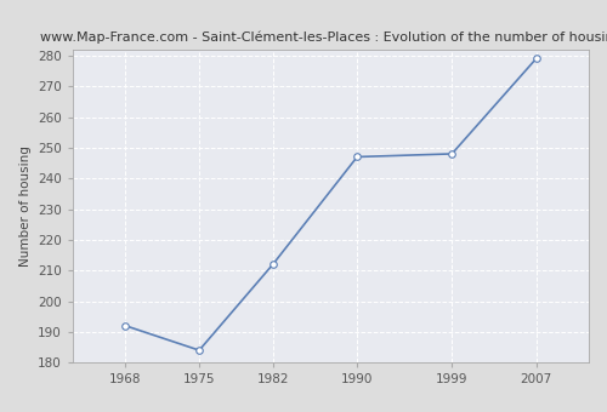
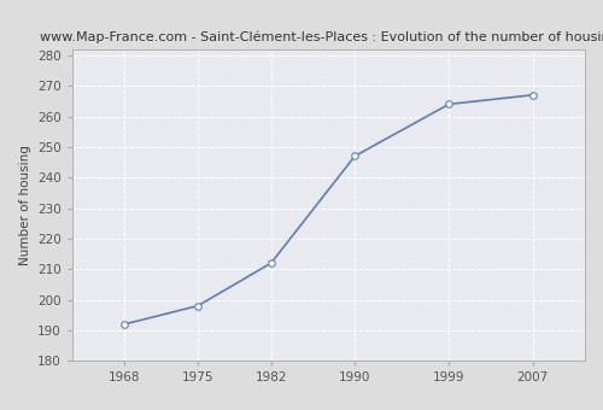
1975: 184 -> 198
1999: 248 -> 264
2007: 279 -> 267
